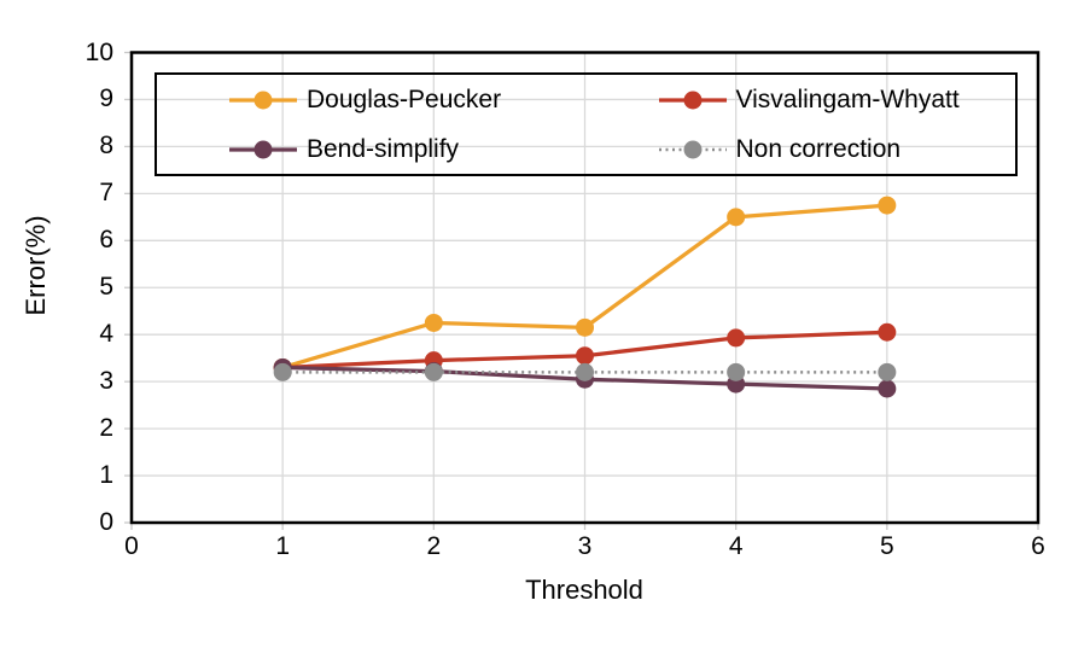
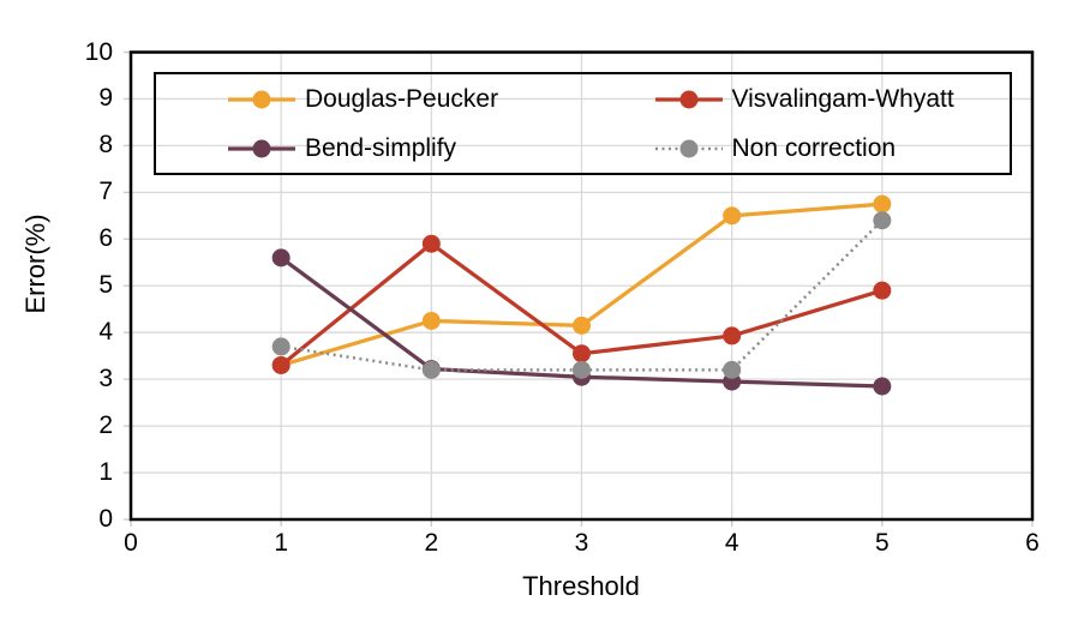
Bend-simplify/1: 3.3 -> 5.6
Non correction/1: 3.2 -> 3.7
Visvalingam-Whyatt/2: 3.5 -> 5.9
Visvalingam-Whyatt/5: 4.0 -> 4.9
Non correction/5: 3.2 -> 6.4
